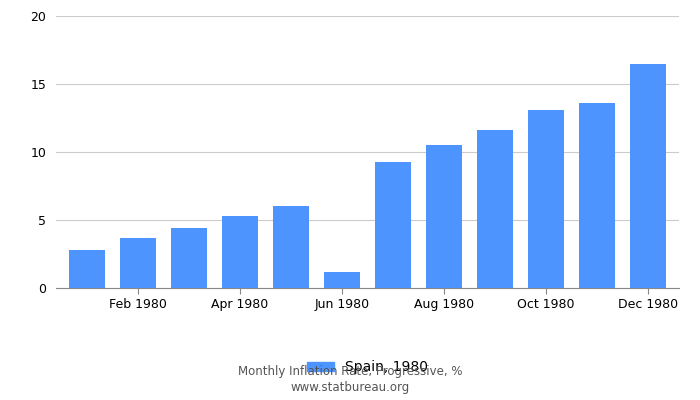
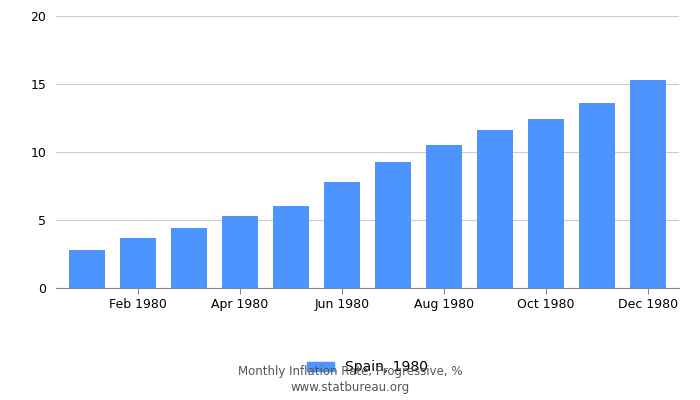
Jun 1980: 1.2 -> 7.8
Oct 1980: 13.1 -> 12.4
Dec 1980: 16.5 -> 15.3
